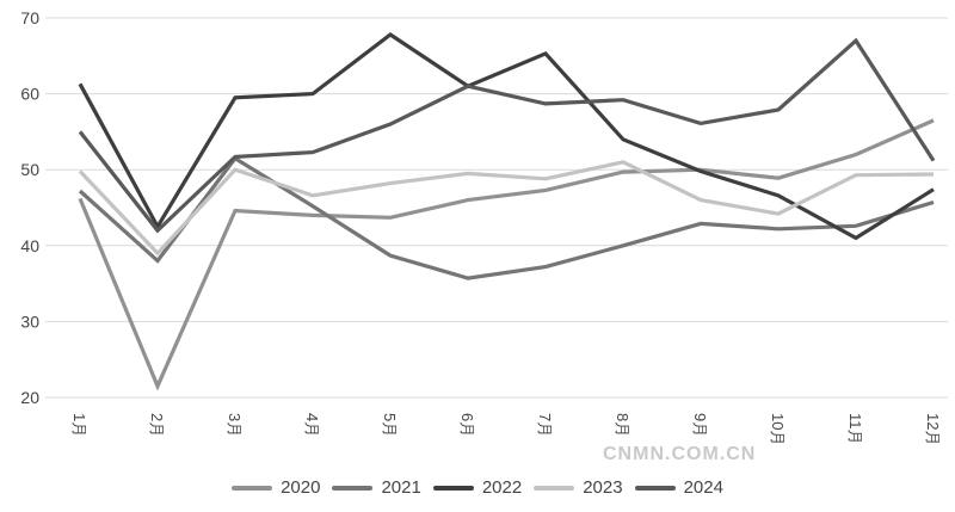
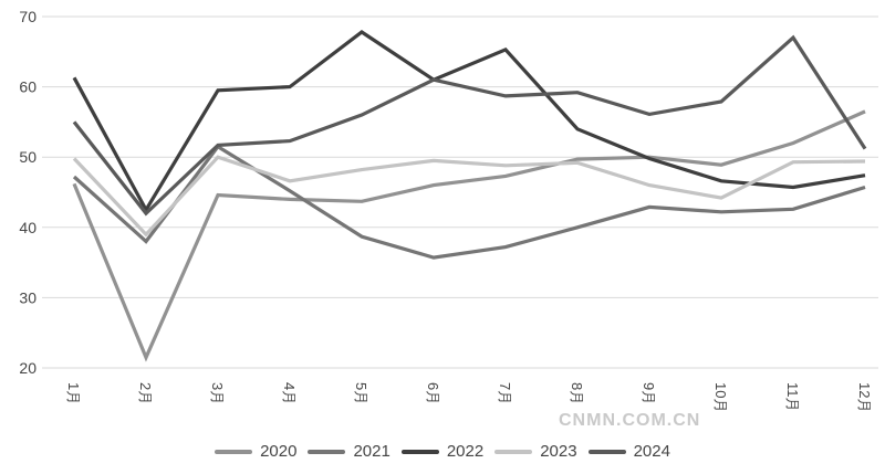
2023/8月: 51 -> 49
2022/11月: 41 -> 46
